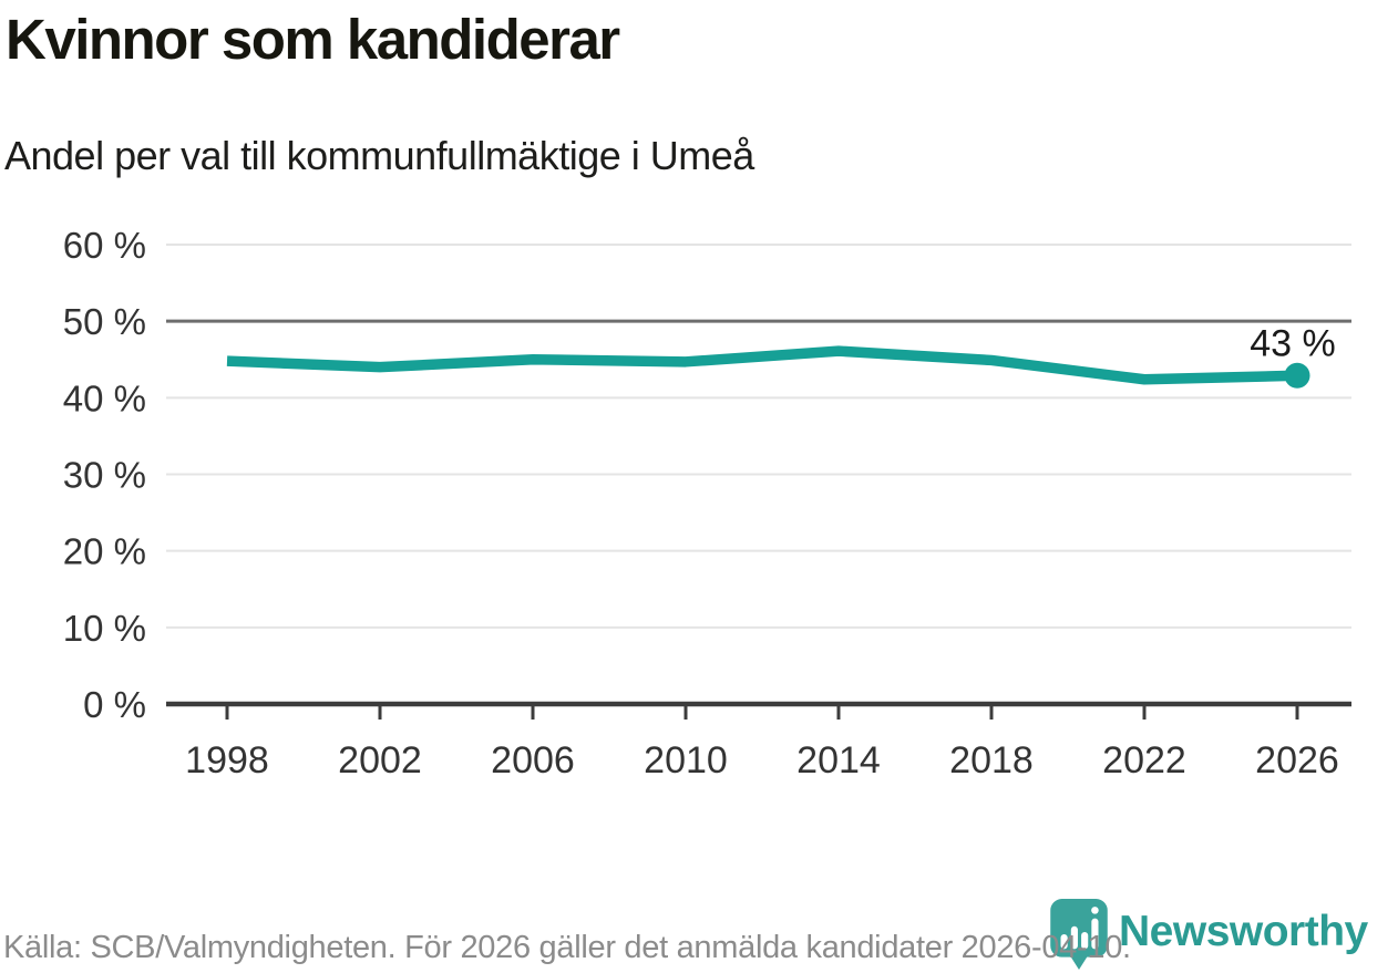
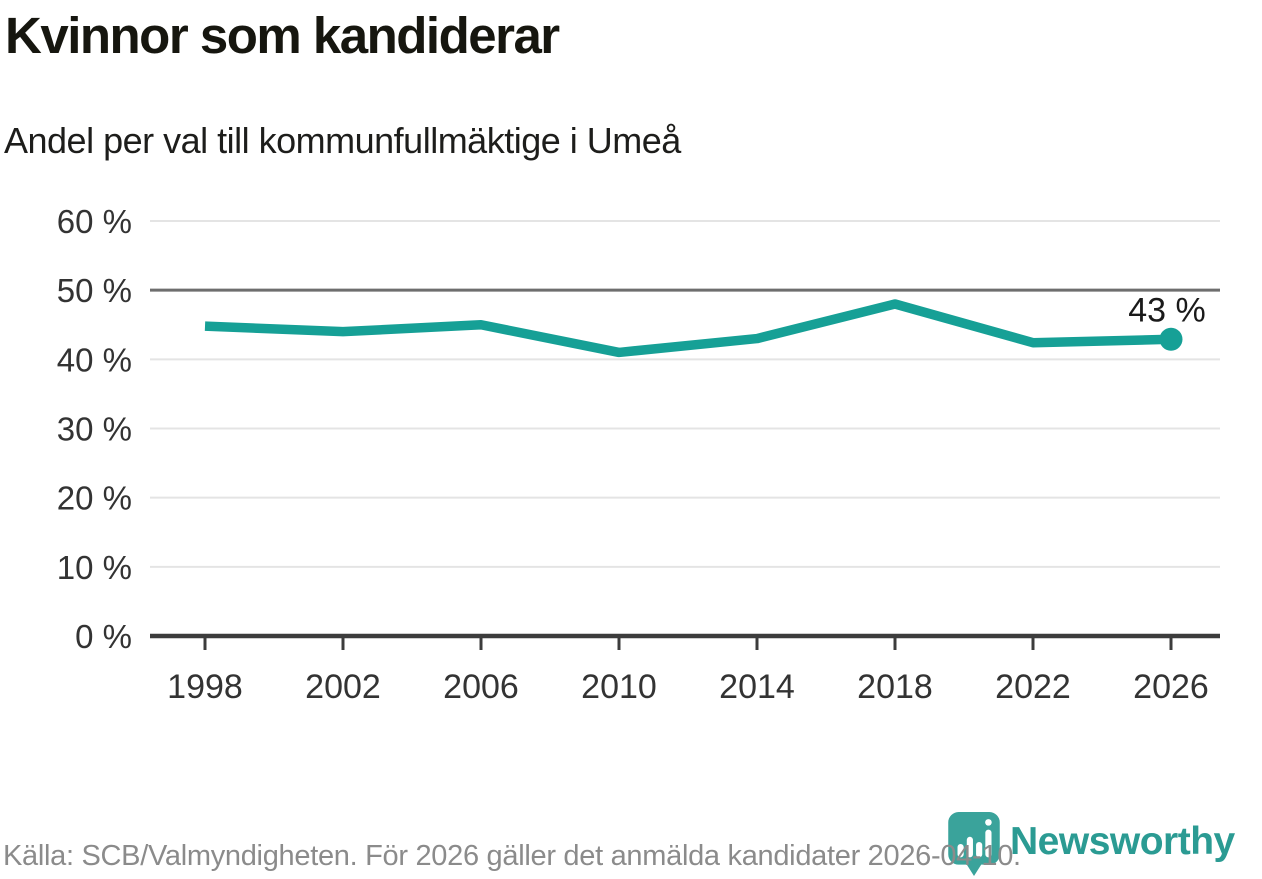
2010: 45% -> 41%
2014: 46% -> 43%
2018: 45% -> 48%
